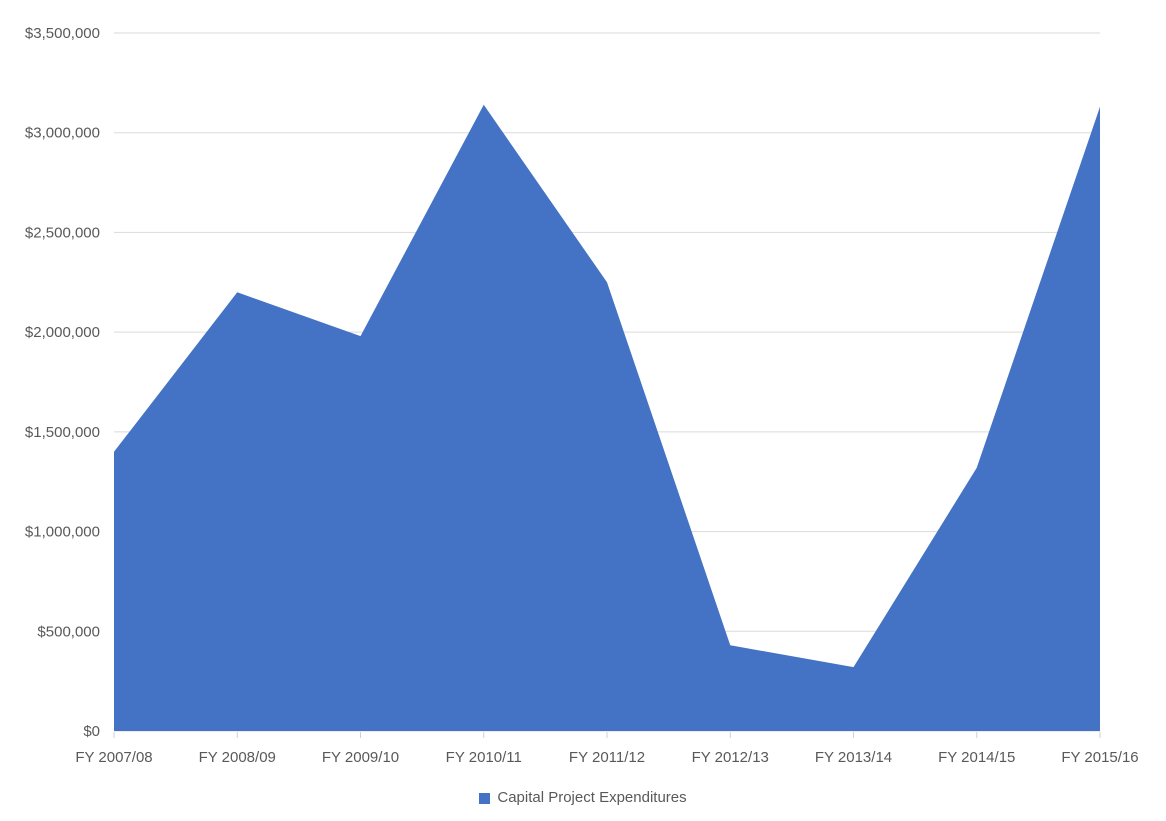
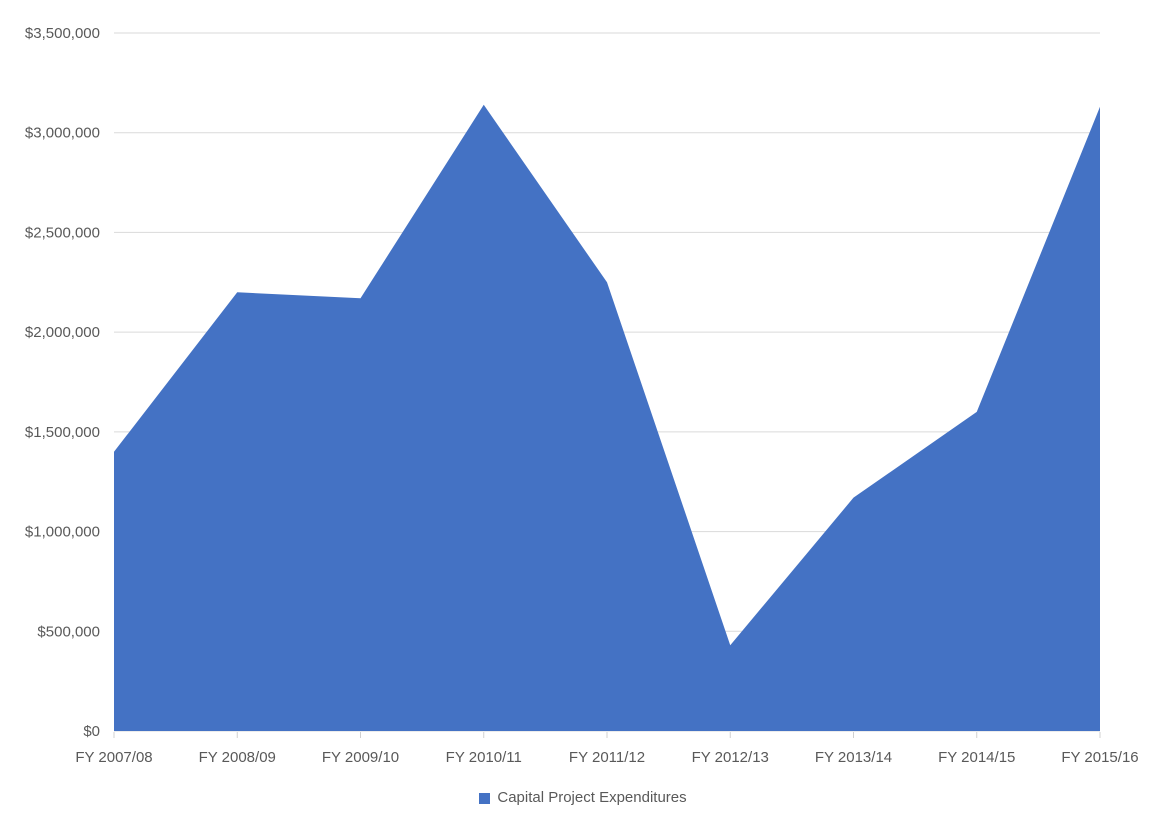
FY 2009/10: $1980000 -> $2170000
FY 2013/14: $320000 -> $1170000
FY 2014/15: $1320000 -> $1600000
